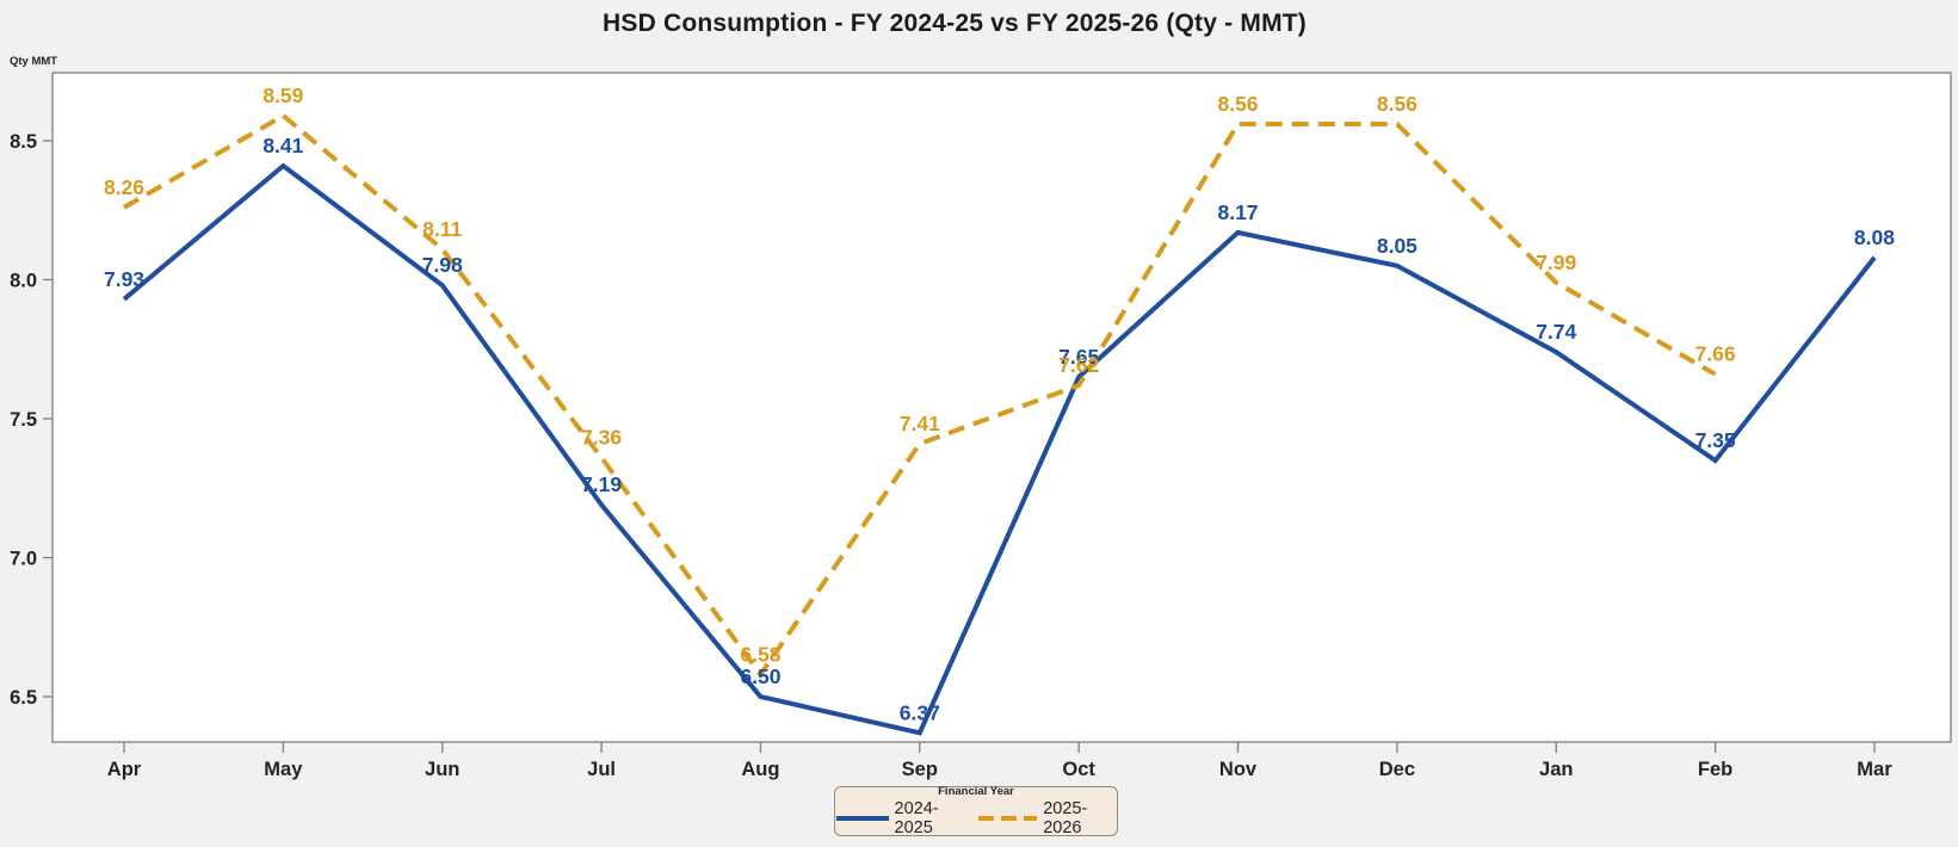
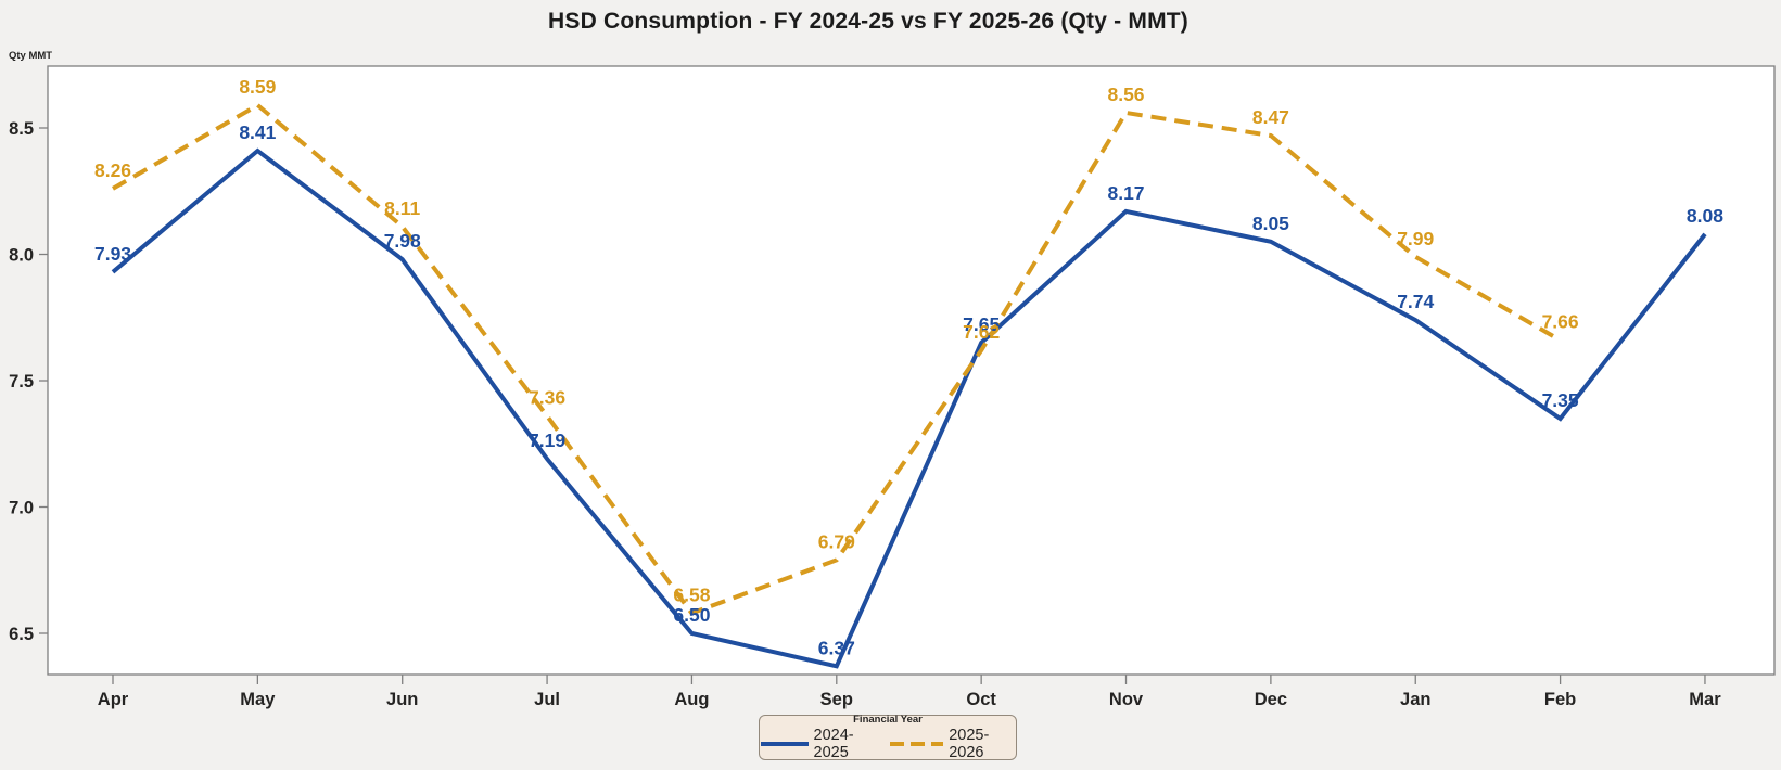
2025-2026/Sep: 7.41 -> 6.79
2025-2026/Dec: 8.56 -> 8.47
